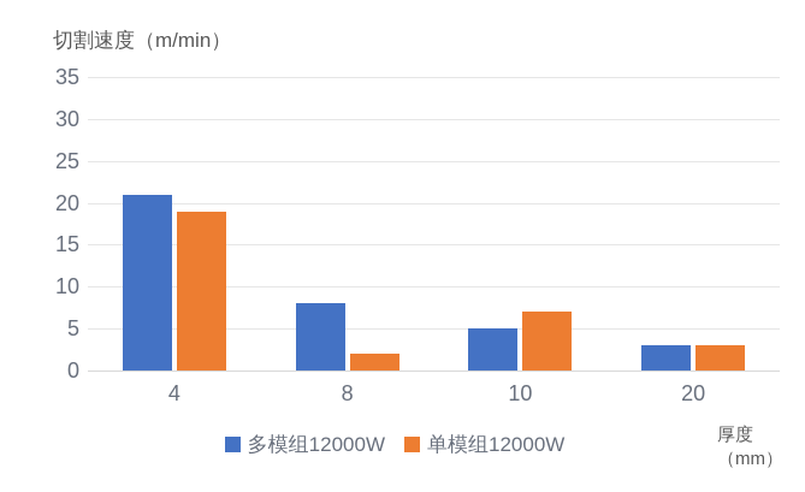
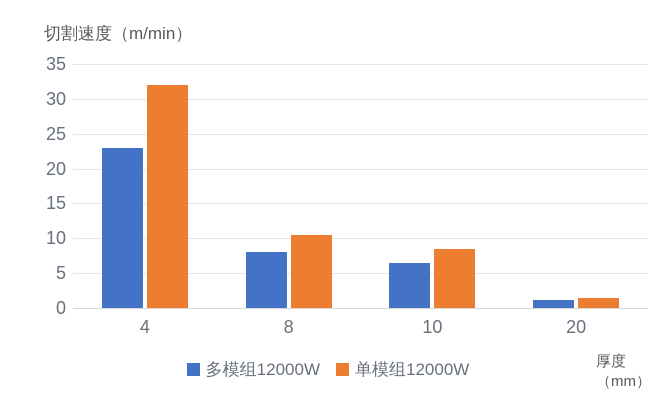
多模组12000W/4: 21 -> 23
单模组12000W/4: 19 -> 32
单模组12000W/8: 2 -> 10
多模组12000W/10: 5 -> 6
单模组12000W/10: 7 -> 8
多模组12000W/20: 3 -> 1
单模组12000W/20: 3 -> 1
